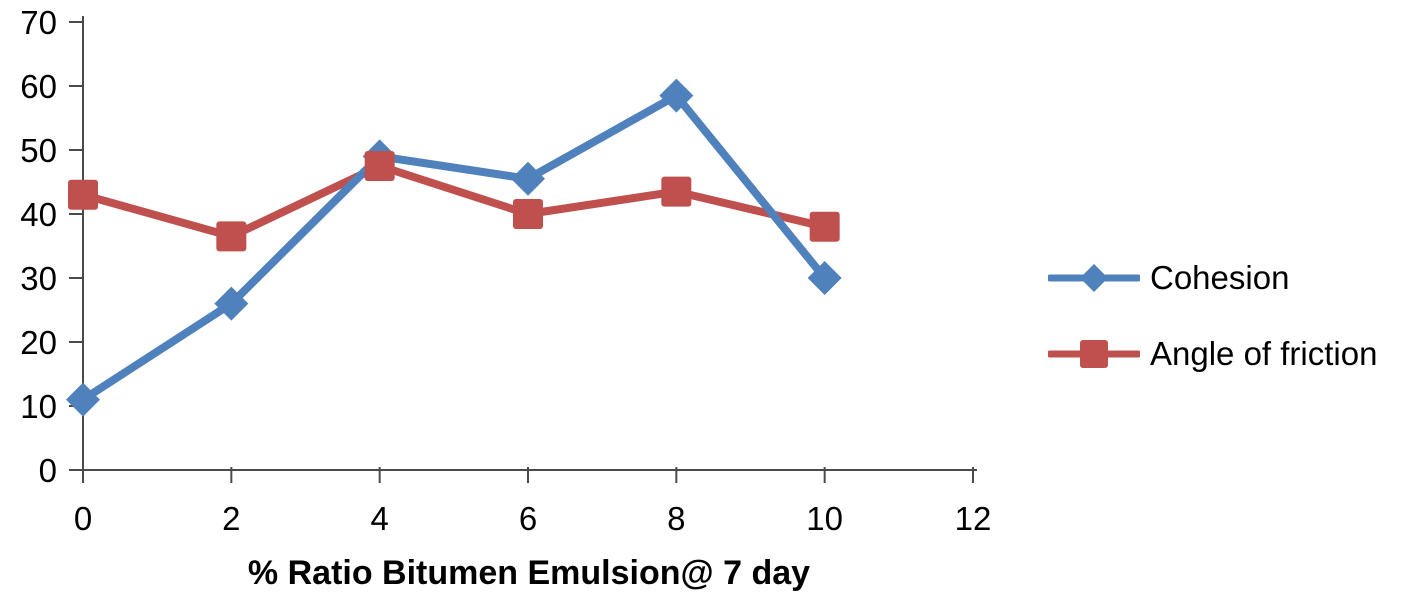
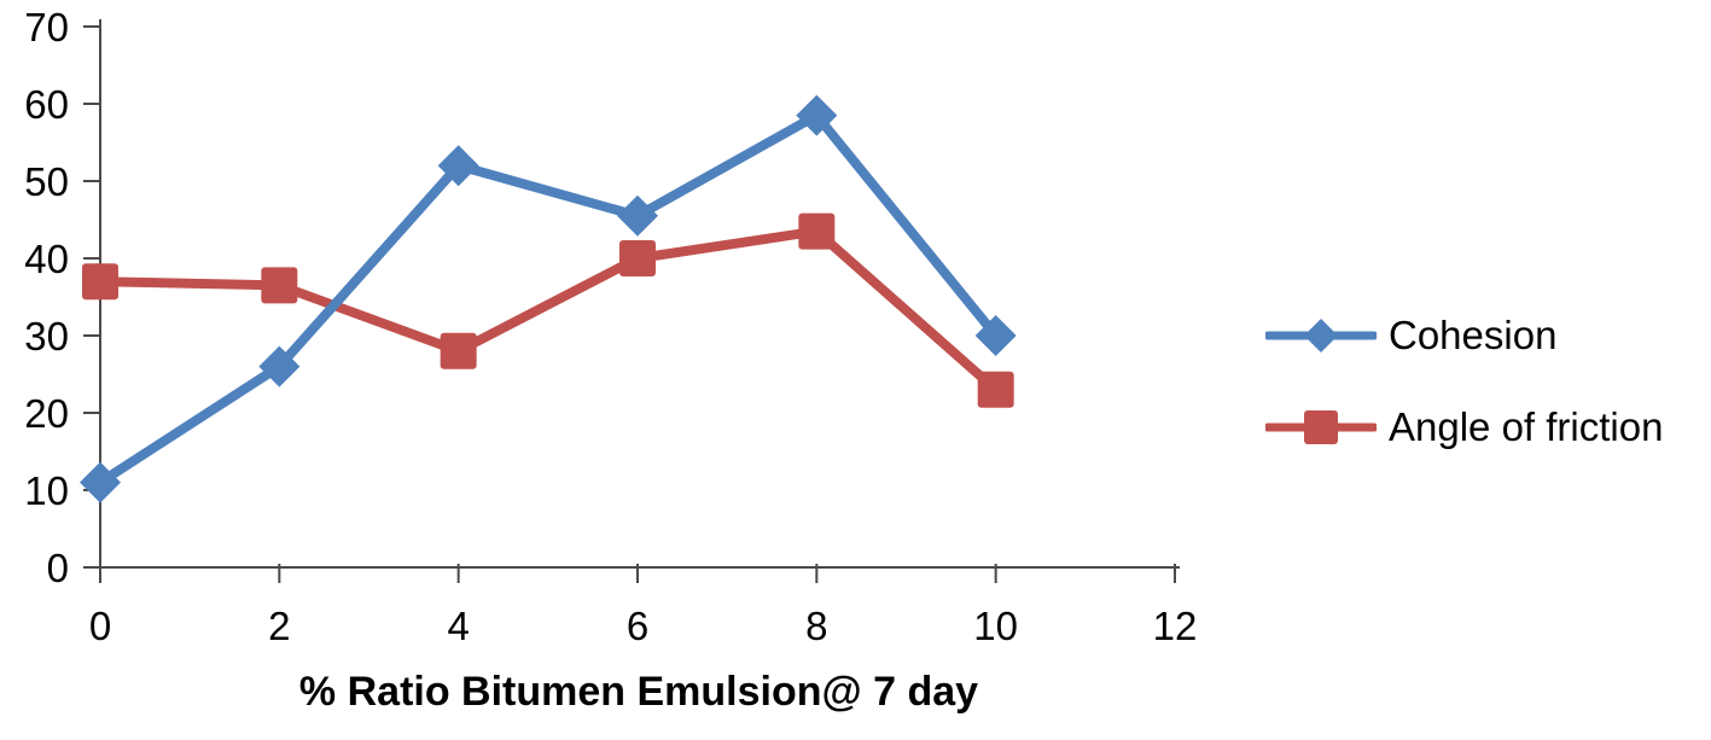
Angle of friction/0: 43 -> 37
Cohesion/4: 49 -> 52
Angle of friction/4: 48 -> 28
Angle of friction/10: 38 -> 23
